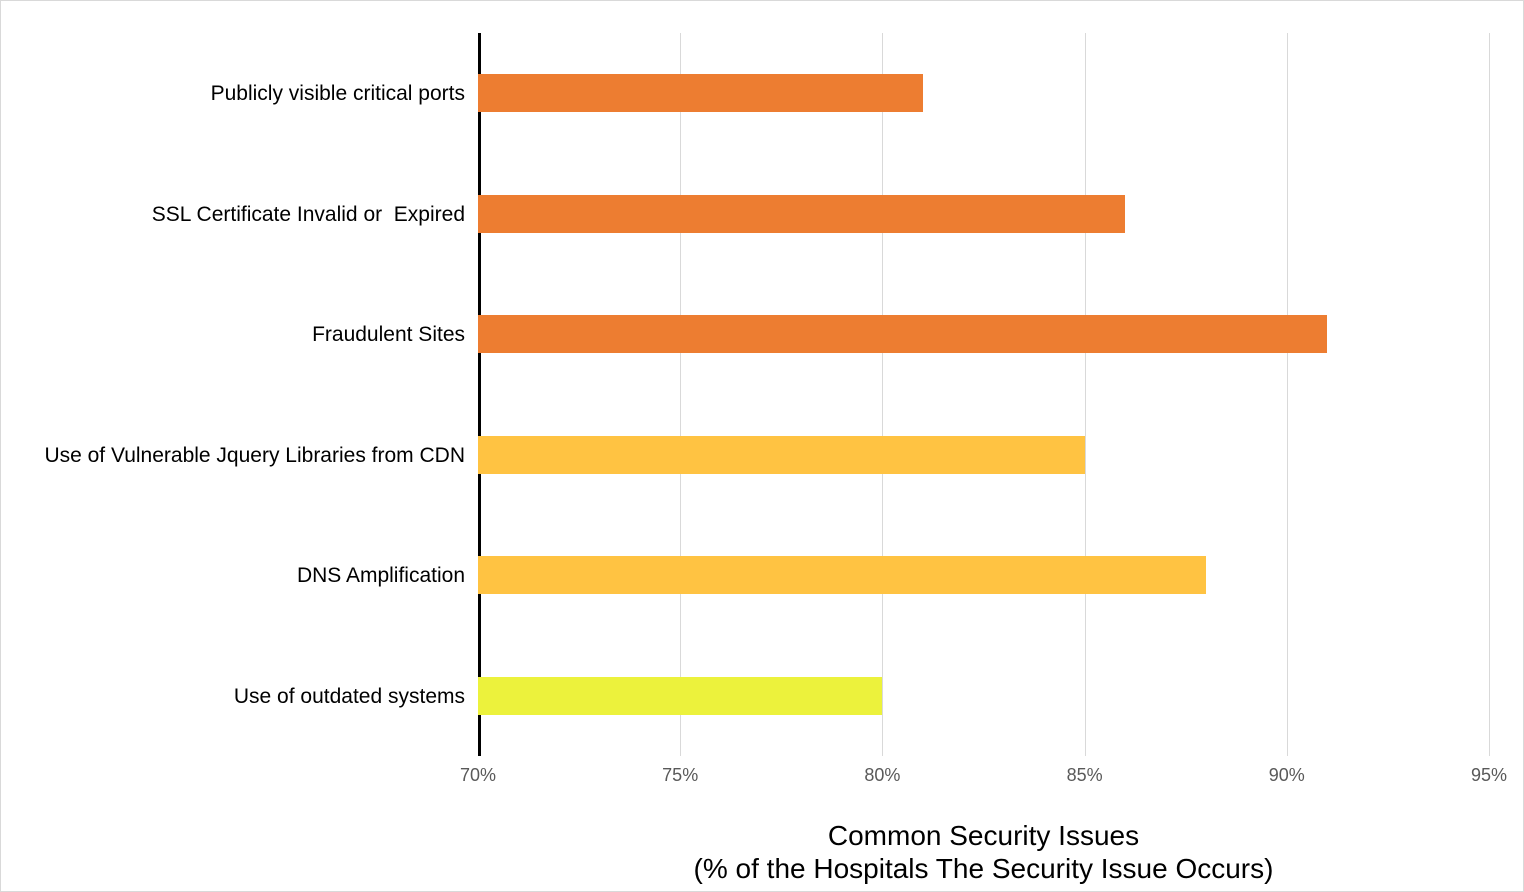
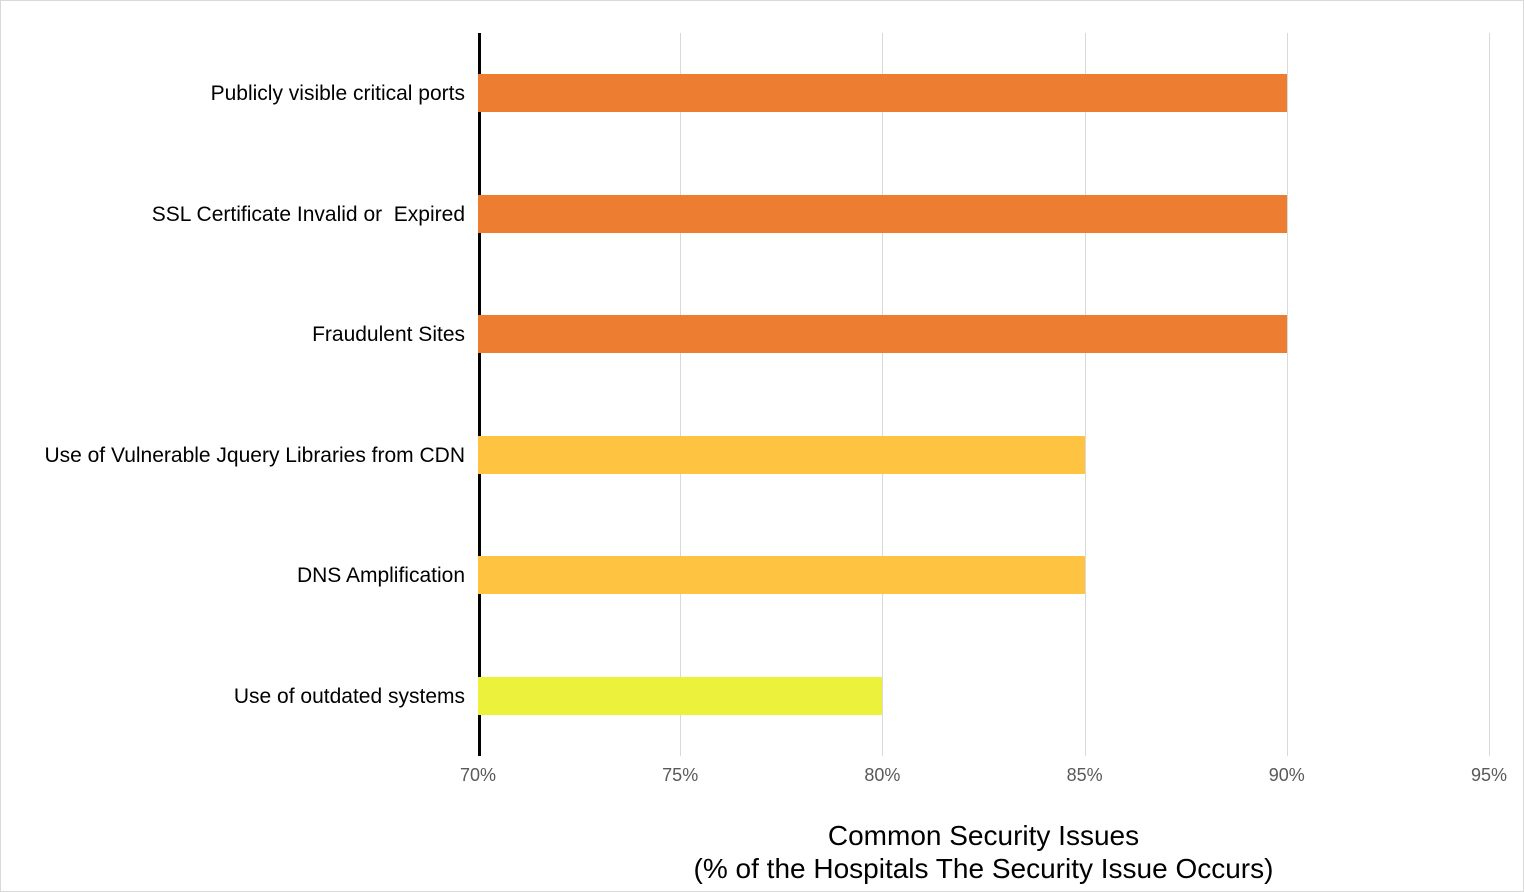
Publicly visible critical ports: 81% -> 90%
SSL Certificate Invalid or Expired: 86% -> 90%
Fraudulent Sites: 91% -> 90%
DNS Amplification: 88% -> 85%
